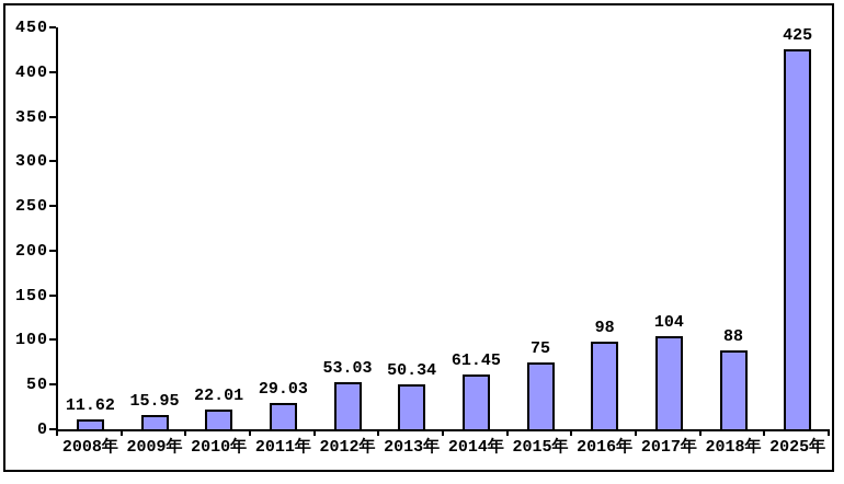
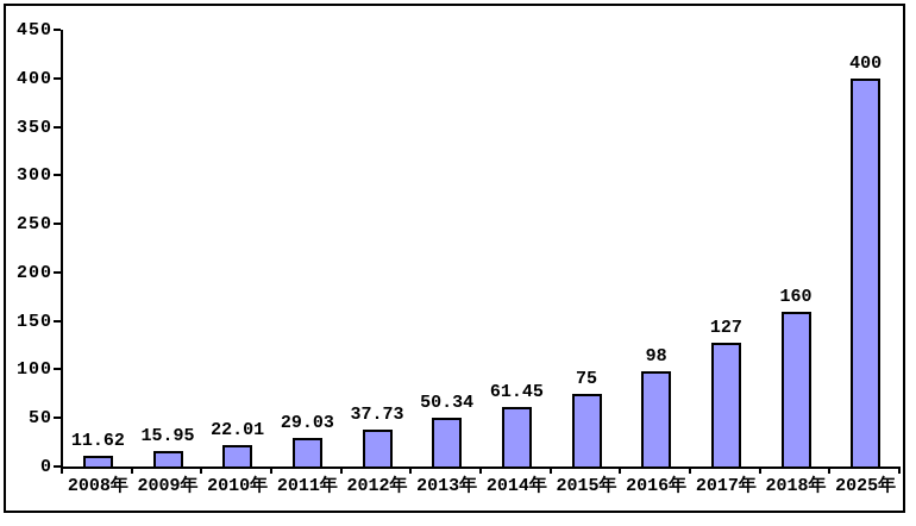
2012年: 53.03 -> 37.73
2017年: 104 -> 127
2018年: 88 -> 160
2025年: 425 -> 400
